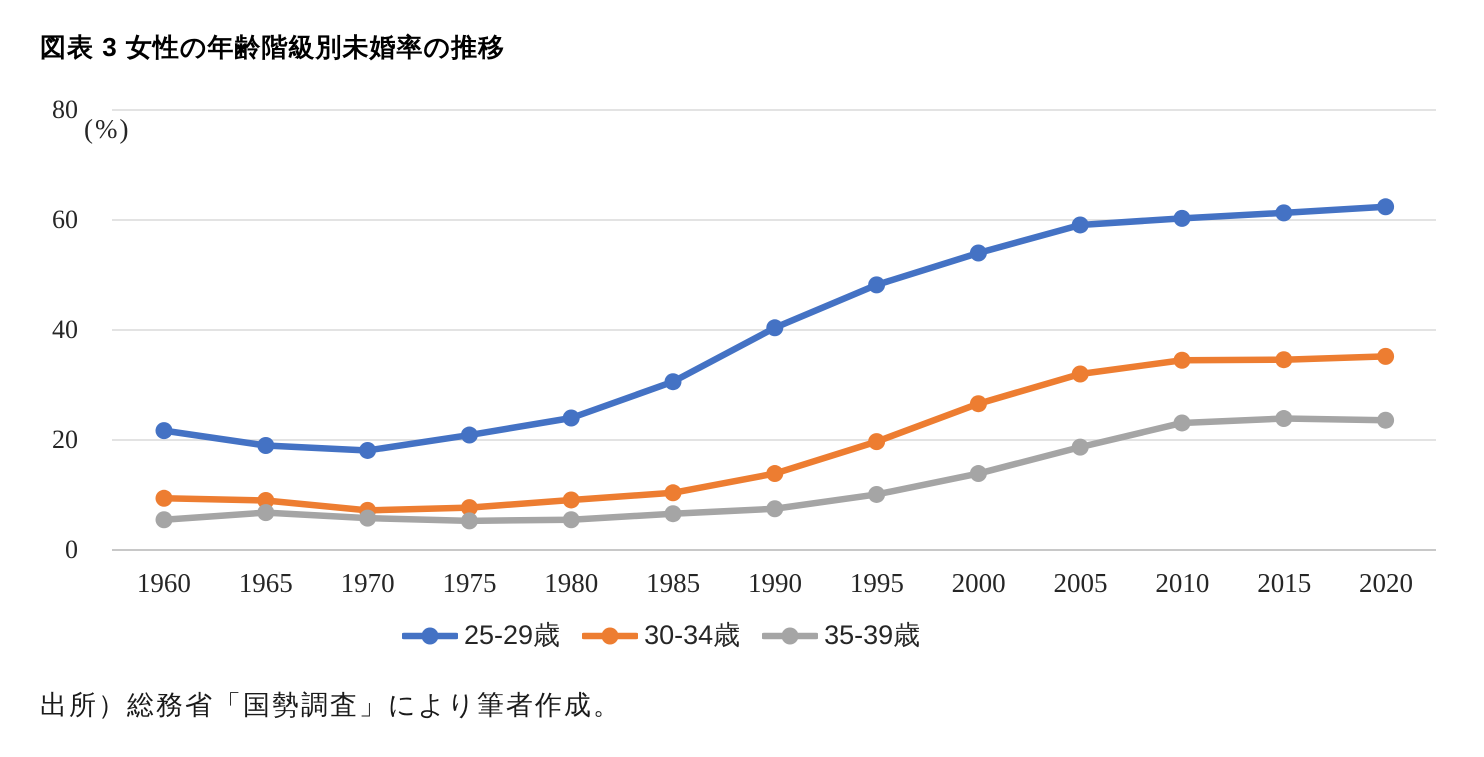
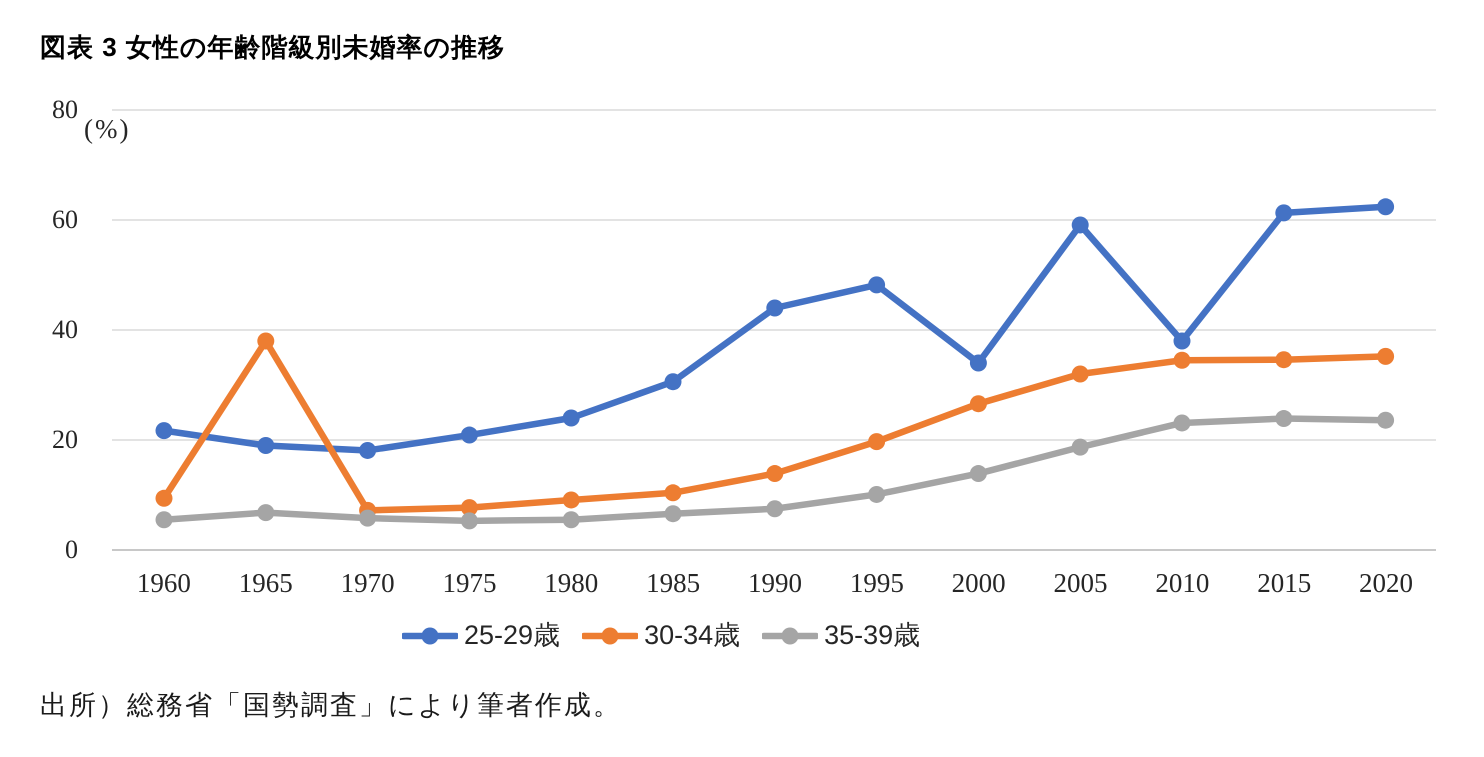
30-34歳/1965: 9 -> 38
25-29歳/1990: 40 -> 44
25-29歳/2000: 54 -> 34
25-29歳/2010: 60 -> 38
